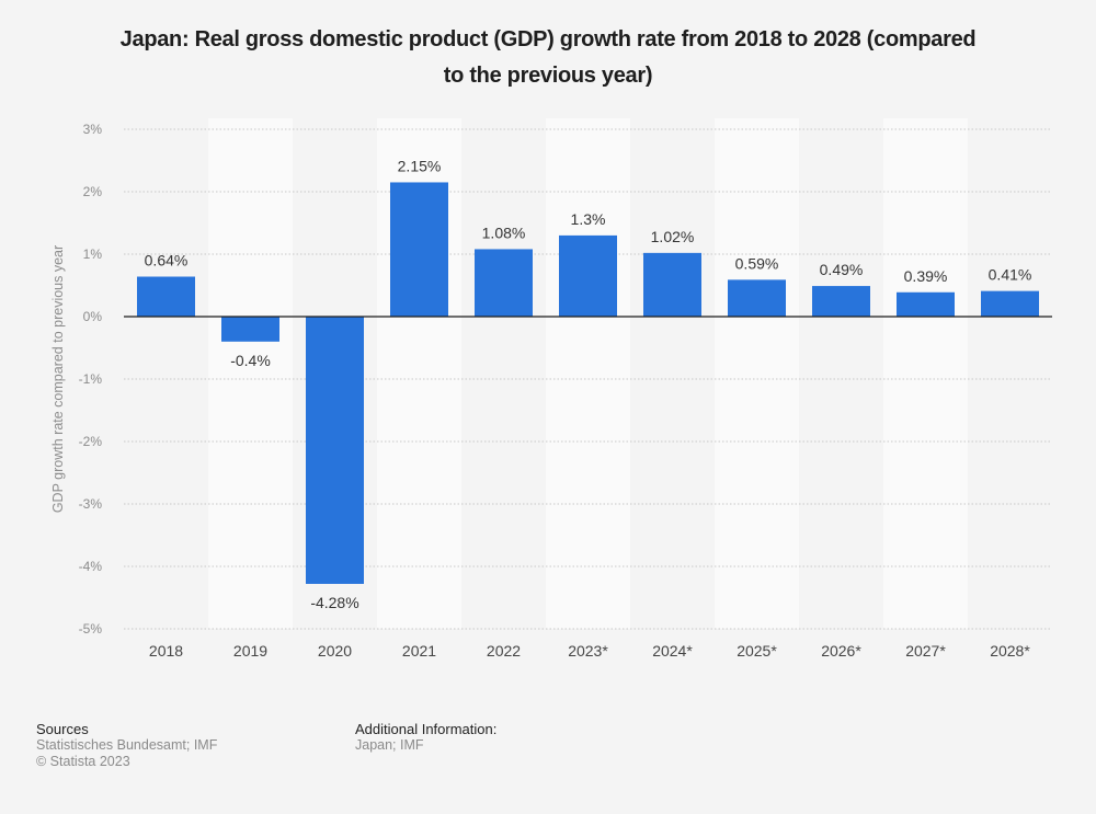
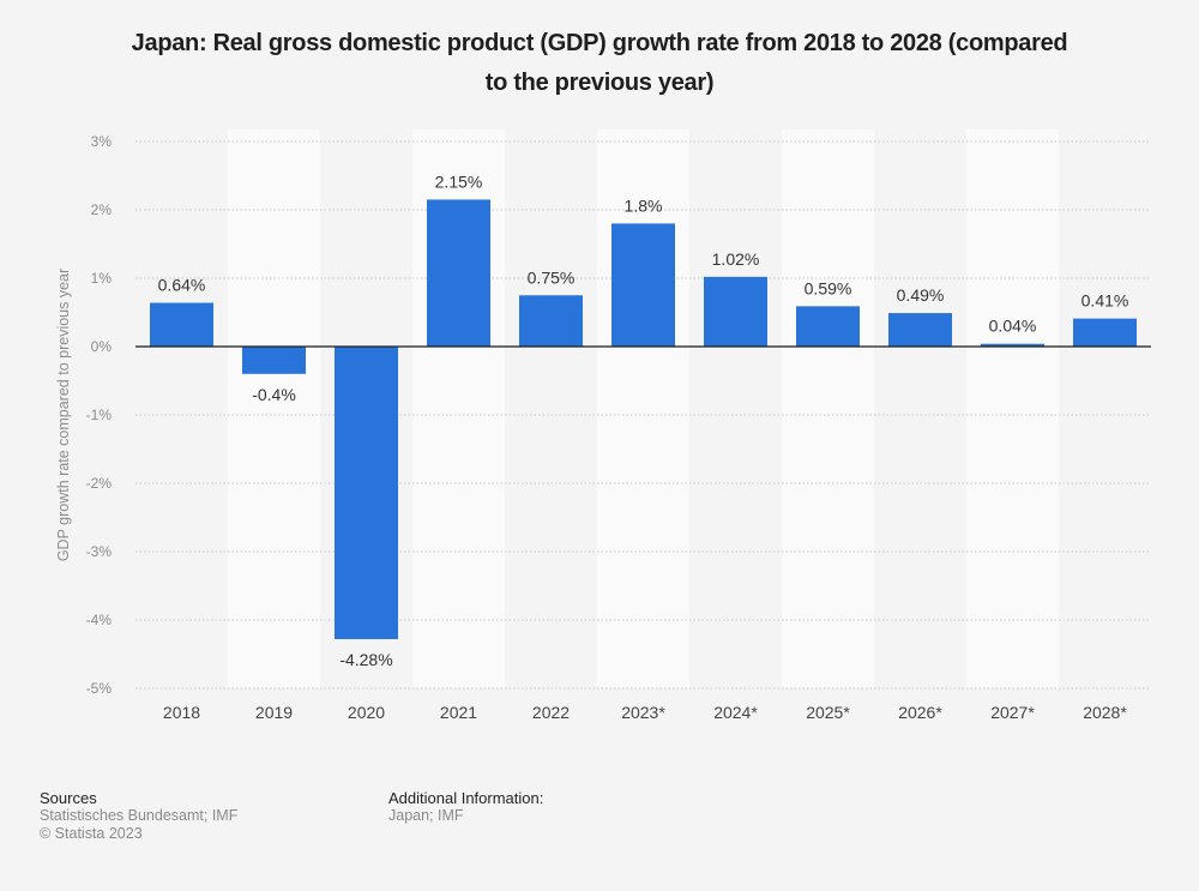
2022: 1.08% -> 0.75%
2023*: 1.3% -> 1.8%
2027*: 0.39% -> 0.04%
